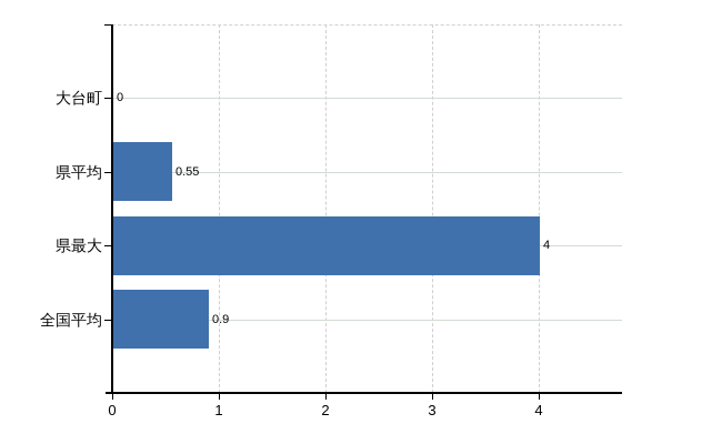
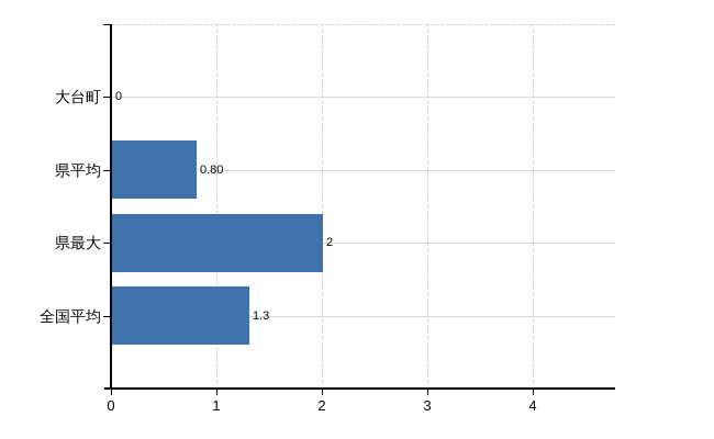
県平均: 0.55 -> 0.80
県最大: 4 -> 2
全国平均: 0.9 -> 1.3
